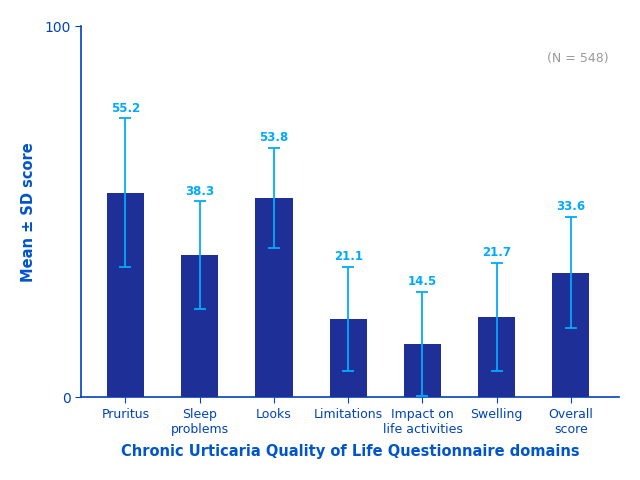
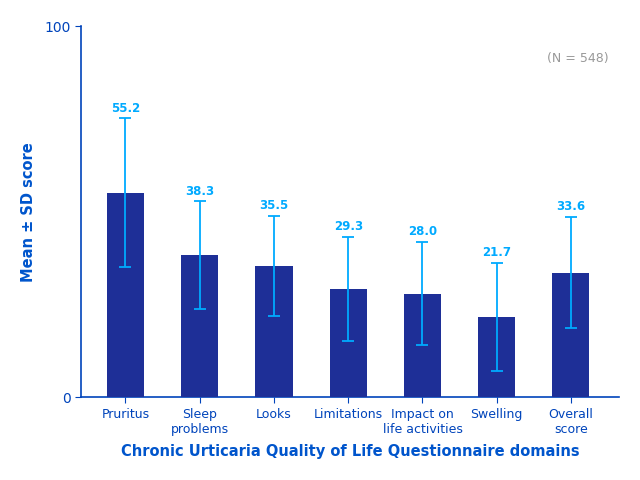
Looks: 53.8 -> 35.5
Limitations: 21.1 -> 29.3
Impact on life activities: 14.5 -> 28.0
